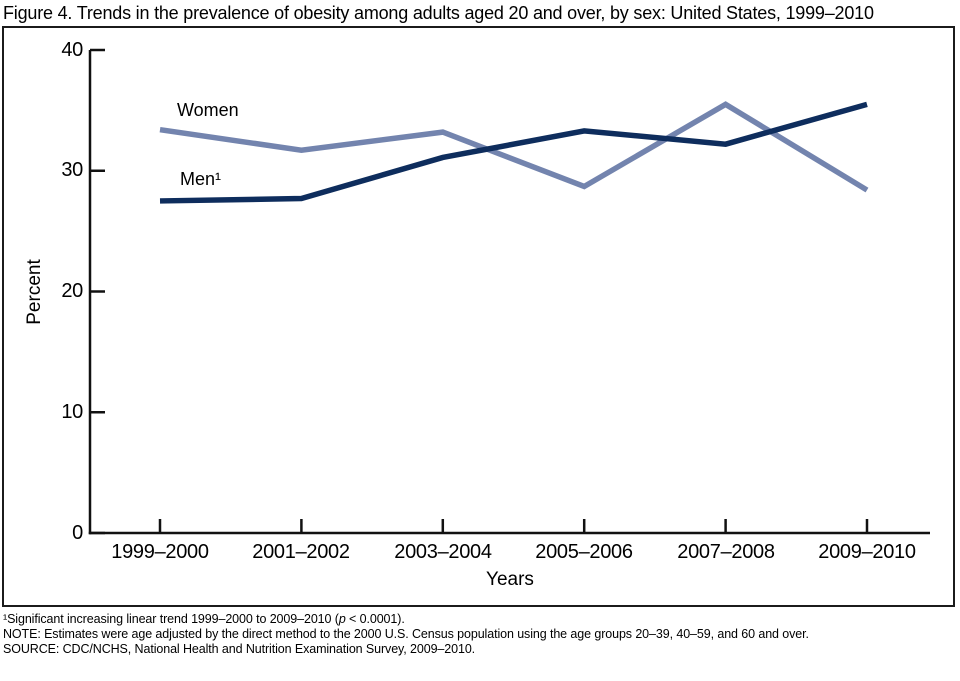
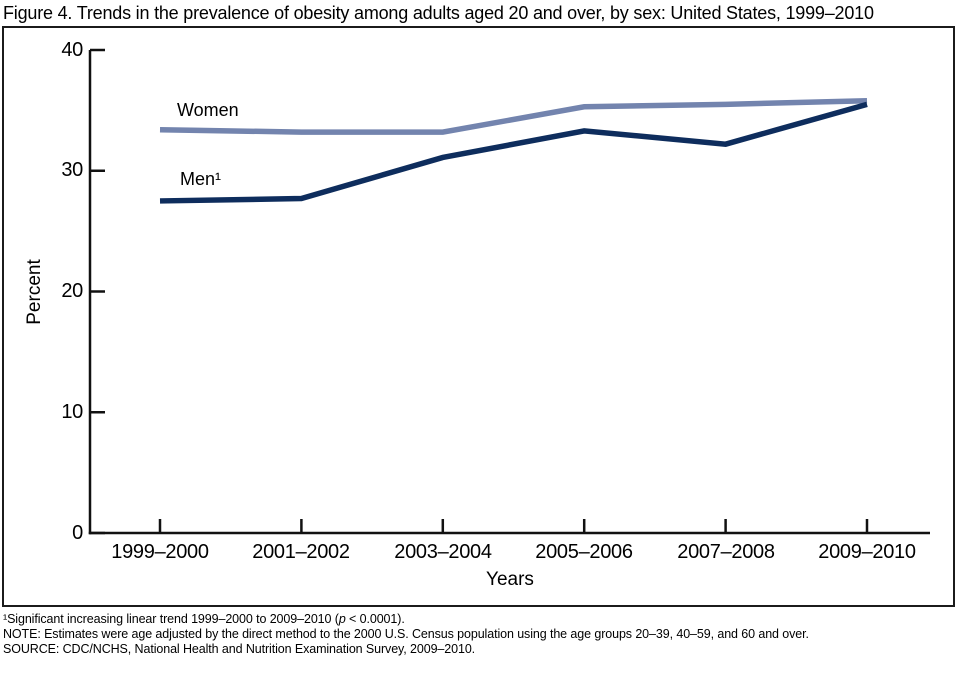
Women/2001–2002: 31.7 -> 33.2
Women/2005–2006: 28.7 -> 35.3
Women/2009–2010: 28.4 -> 35.8
